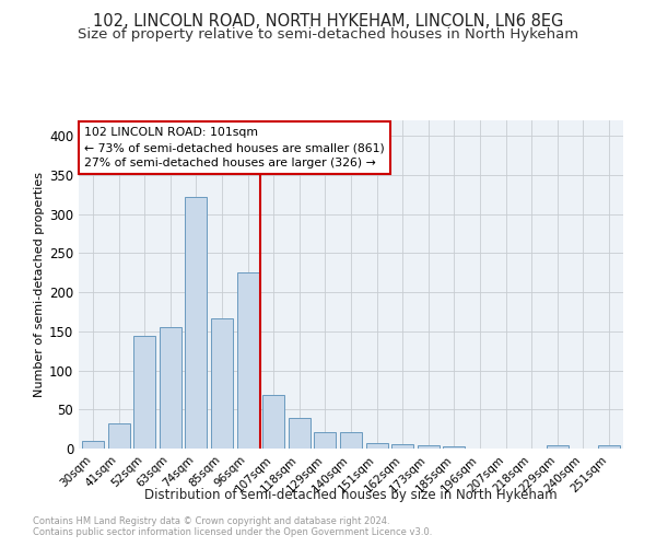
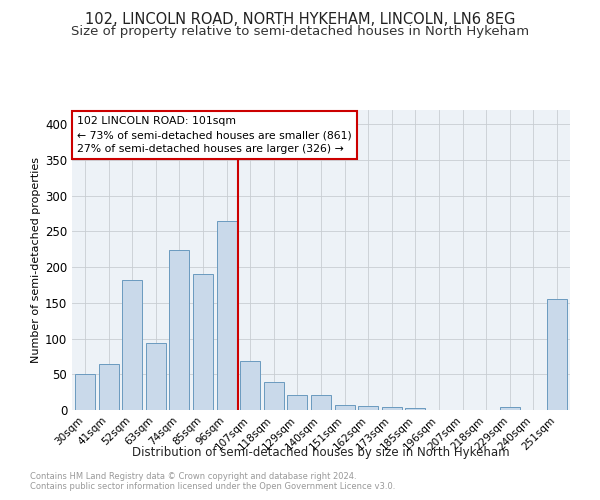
30sqm: 10 -> 50
41sqm: 32 -> 64
52sqm: 144 -> 182
63sqm: 155 -> 94
74sqm: 322 -> 224
85sqm: 167 -> 190
96sqm: 225 -> 264
251sqm: 4 -> 156
